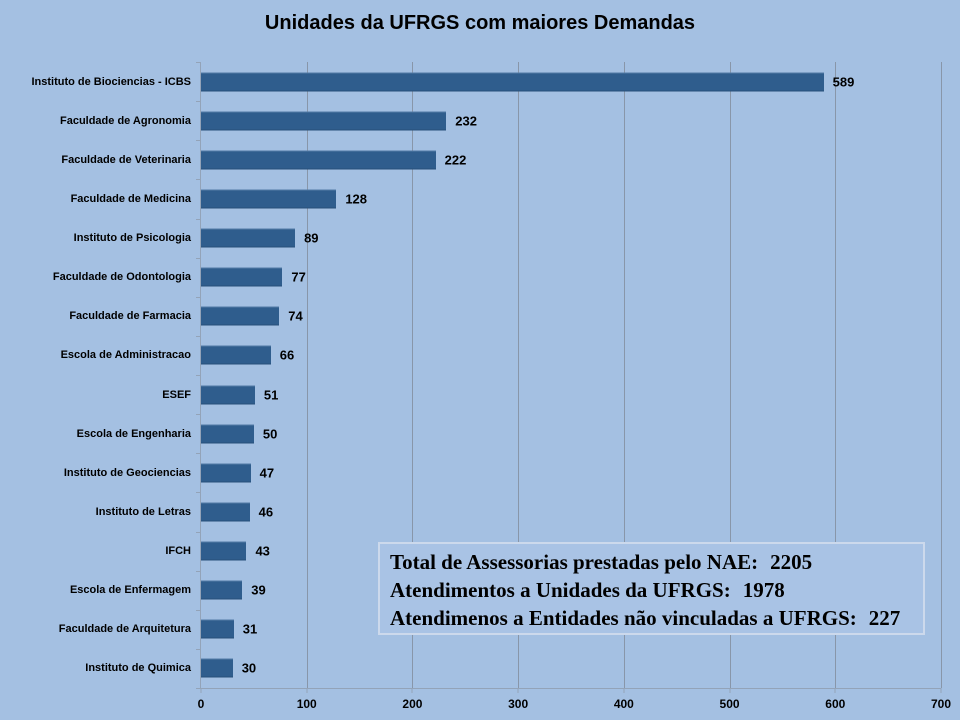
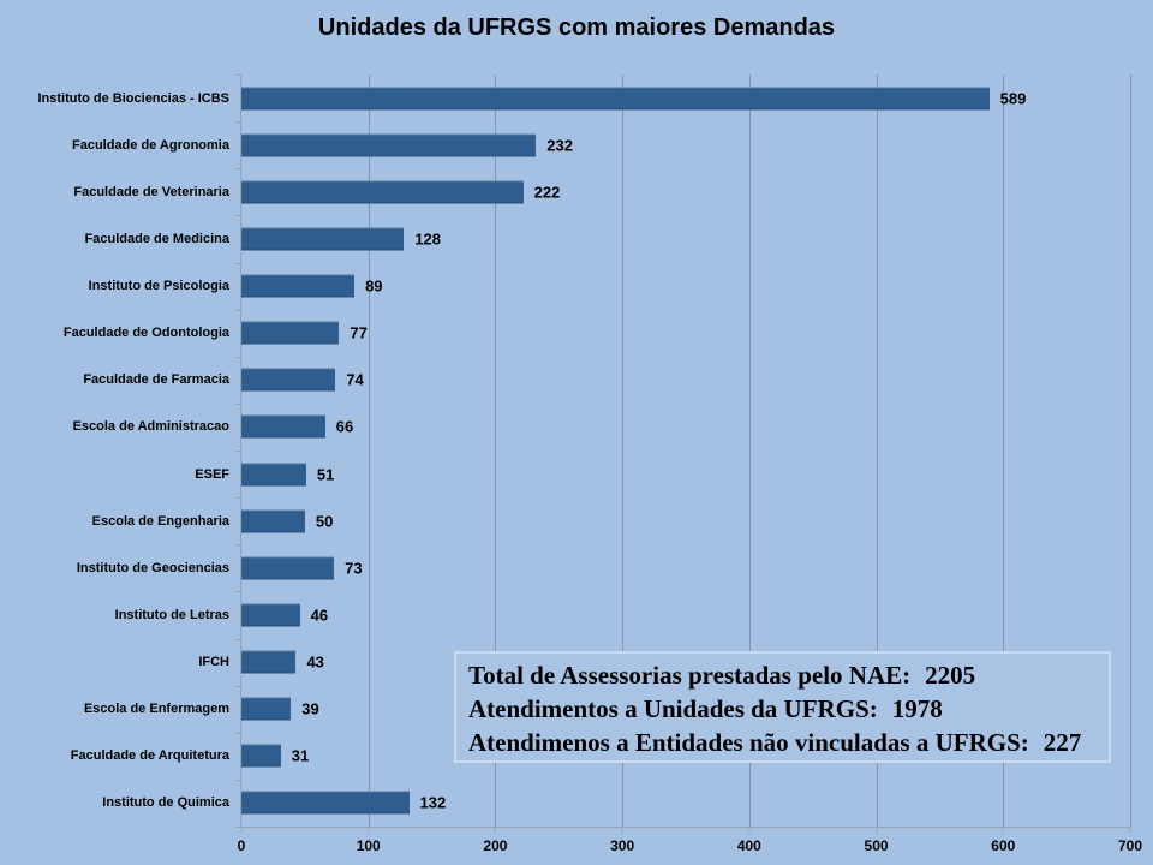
Instituto de Geociencias: 47 -> 73
Instituto de Quimica: 30 -> 132
